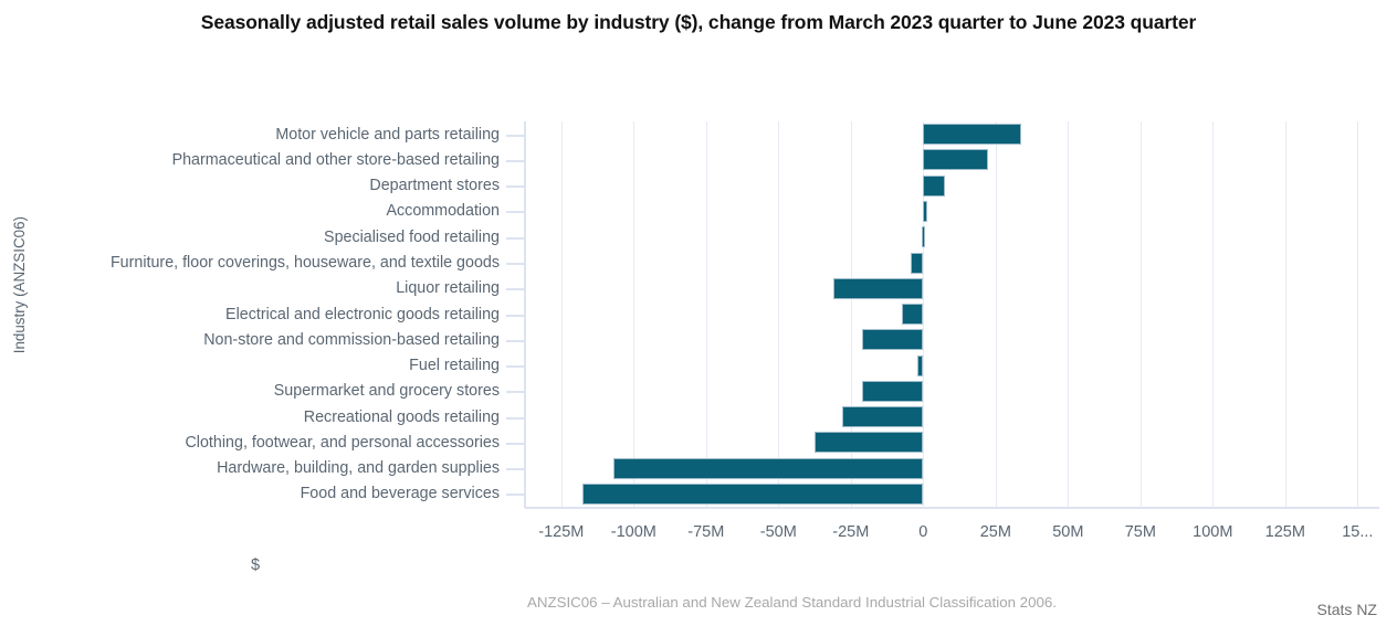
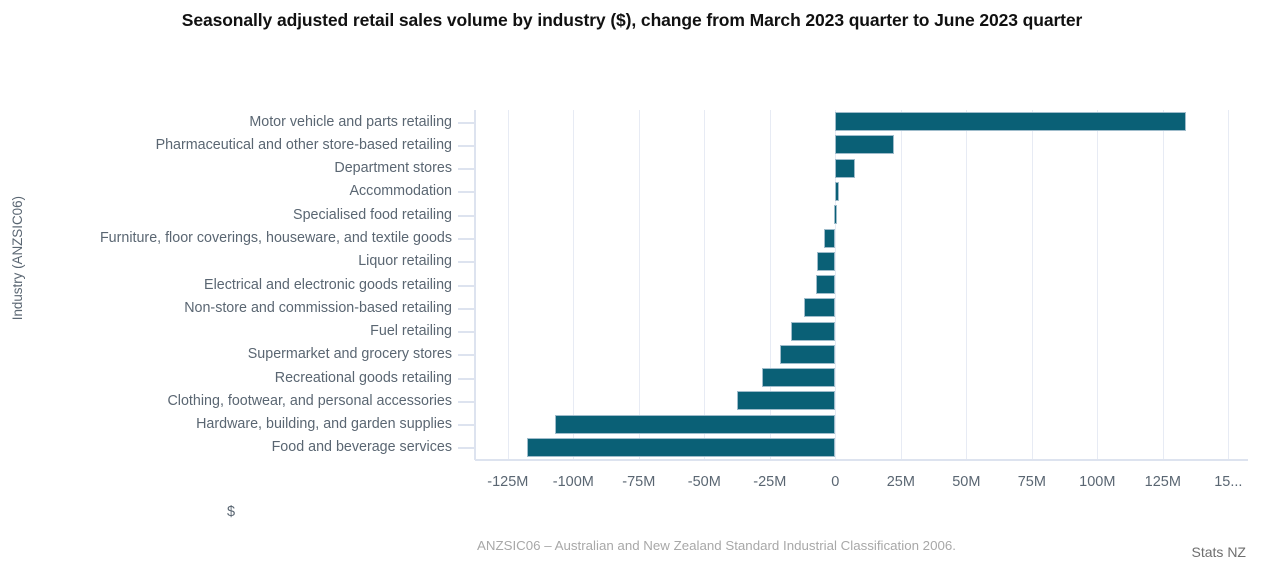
Motor vehicle and parts retailing: 34M -> 134M
Liquor retailing: -31M -> -7M
Non-store and commission-based retailing: -21M -> -12M
Fuel retailing: -2M -> -17M
